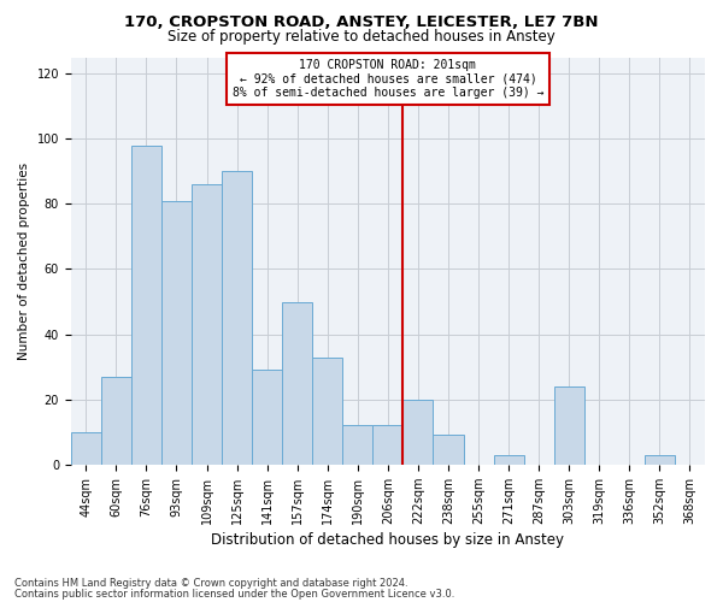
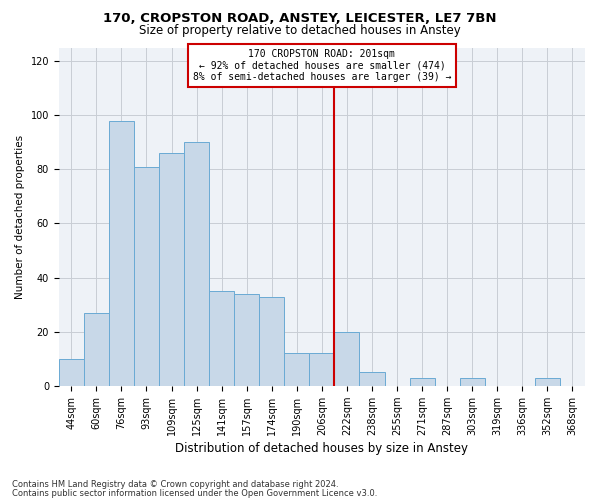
141sqm: 29 -> 35
157sqm: 50 -> 34
238sqm: 9 -> 5
303sqm: 24 -> 3
